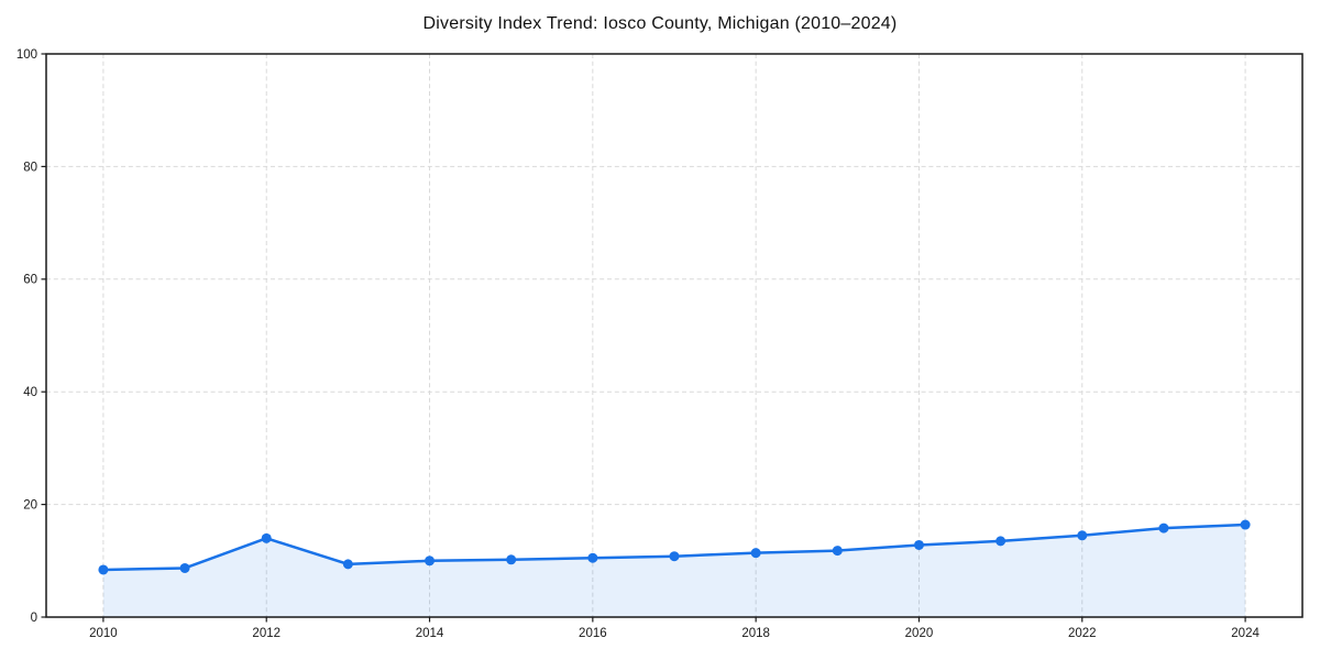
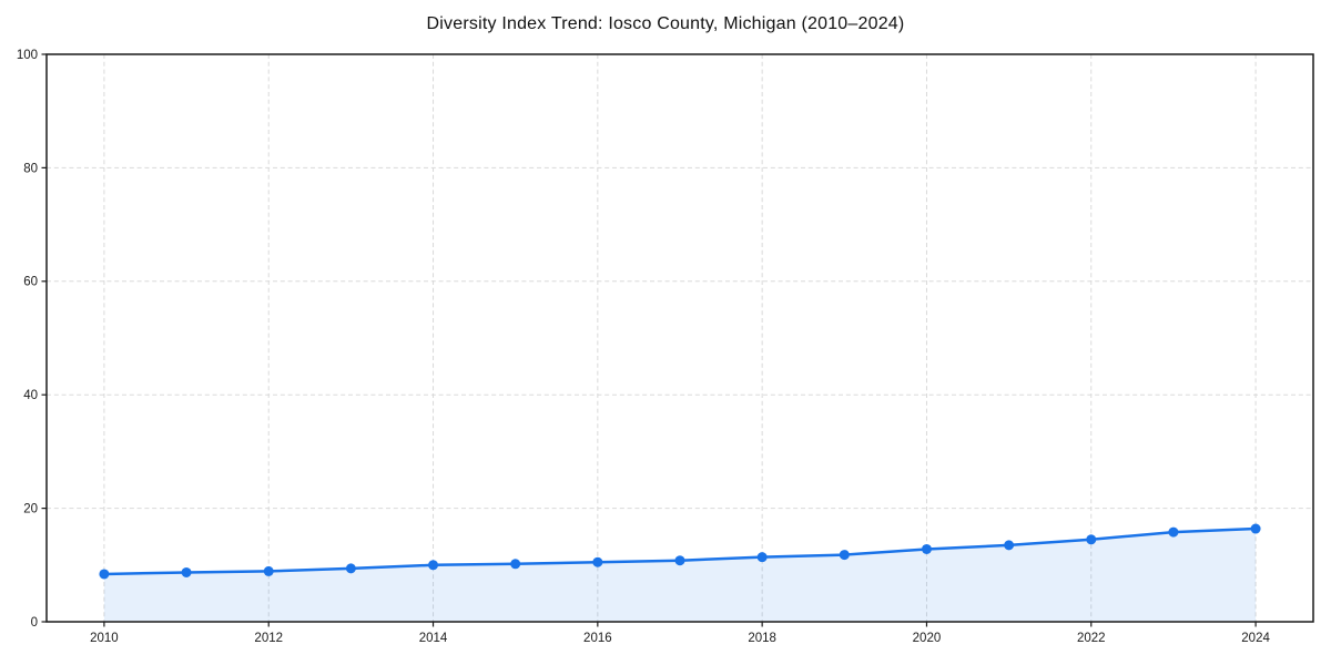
2012: 14 -> 9
